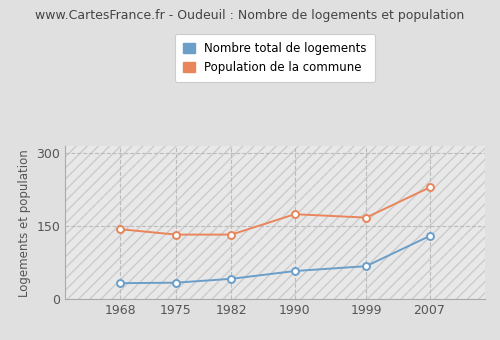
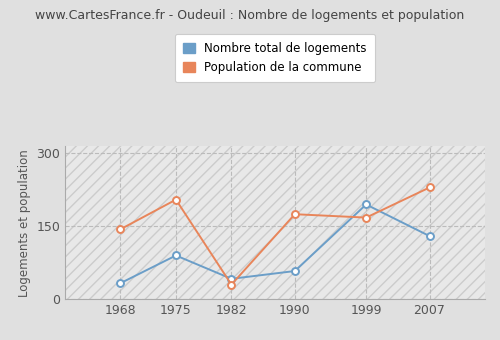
Nombre total de logements/1975: 34 -> 90
Population de la commune/1975: 133 -> 205
Population de la commune/1982: 133 -> 30
Nombre total de logements/1999: 68 -> 195
